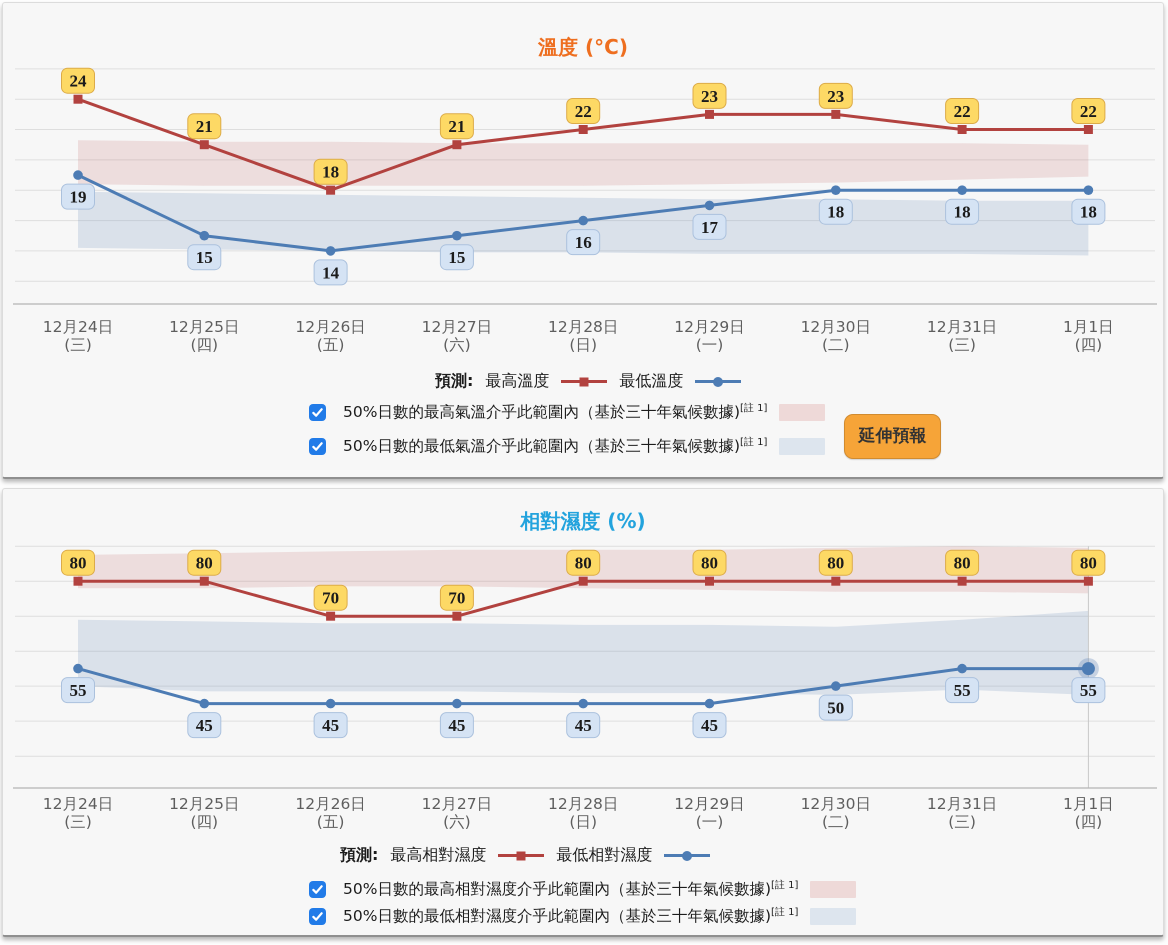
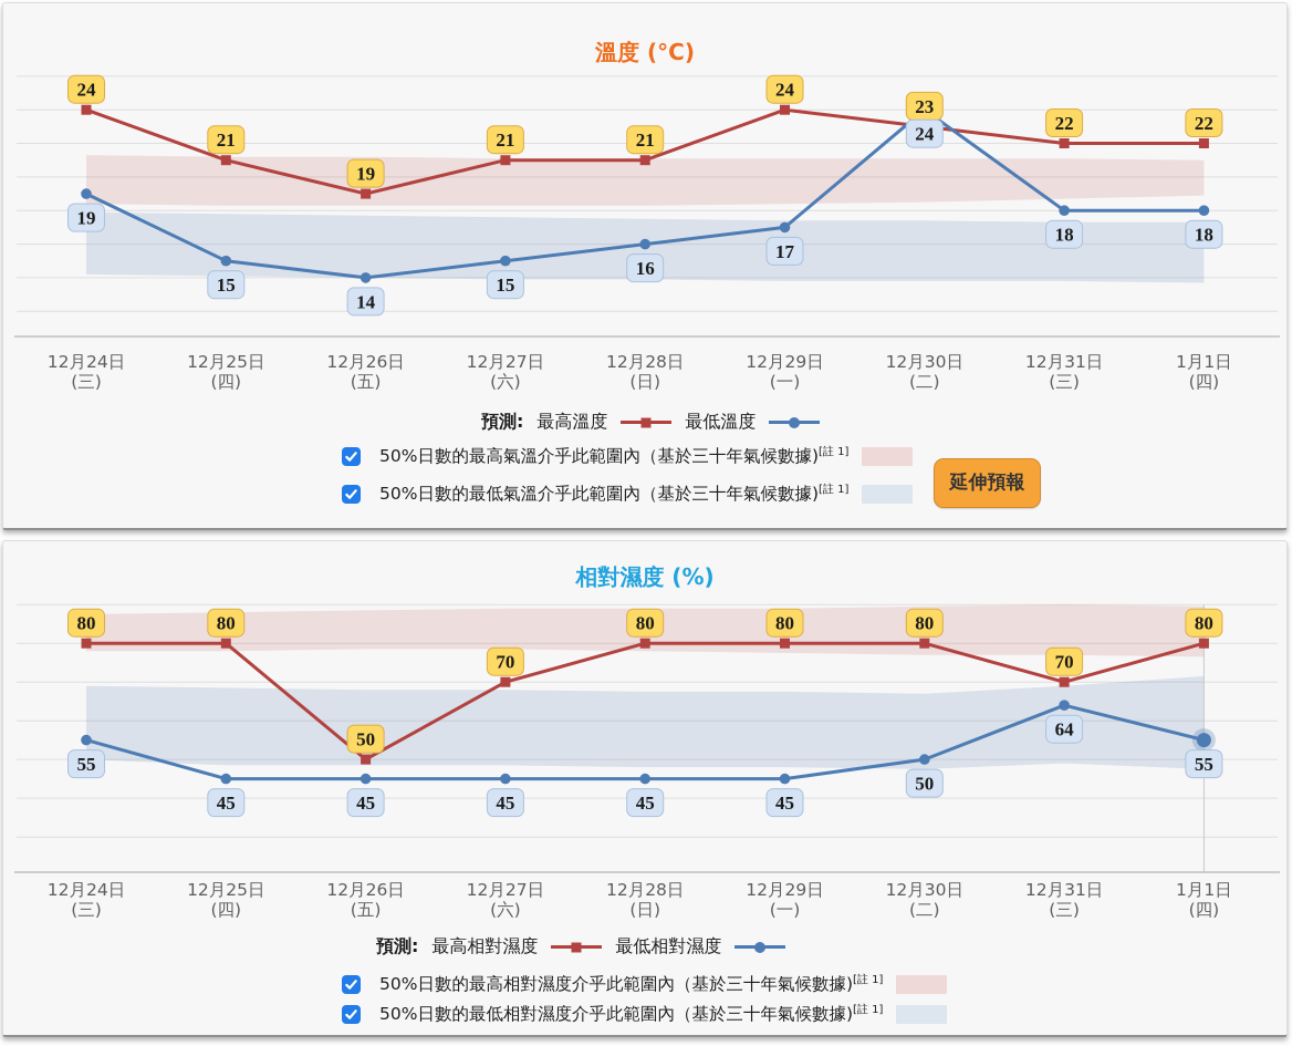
溫度 (°C)/最高溫度/12月26日 (五): 18 -> 19
溫度 (°C)/最高溫度/12月28日 (日): 22 -> 21
溫度 (°C)/最高溫度/12月29日 (一): 23 -> 24
溫度 (°C)/最低溫度/12月30日 (二): 18 -> 24
相對濕度 (%)/最高相對濕度/12月26日 (五): 70 -> 50
相對濕度 (%)/最高相對濕度/12月31日 (三): 80 -> 70
相對濕度 (%)/最低相對濕度/12月31日 (三): 55 -> 64
